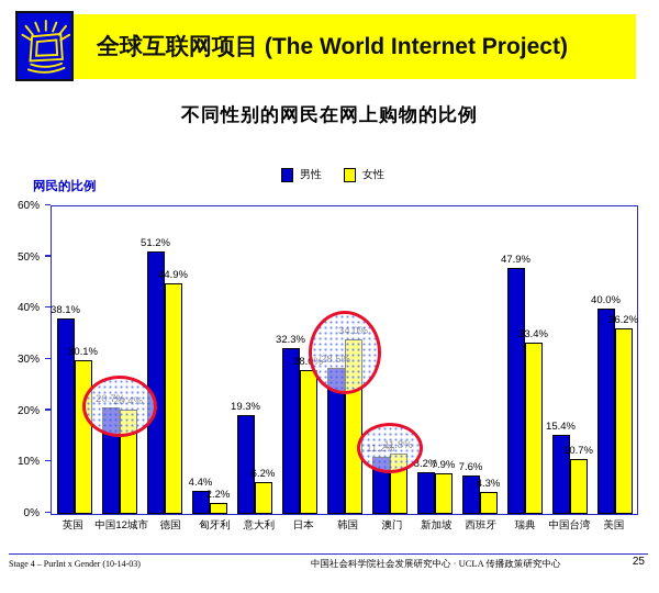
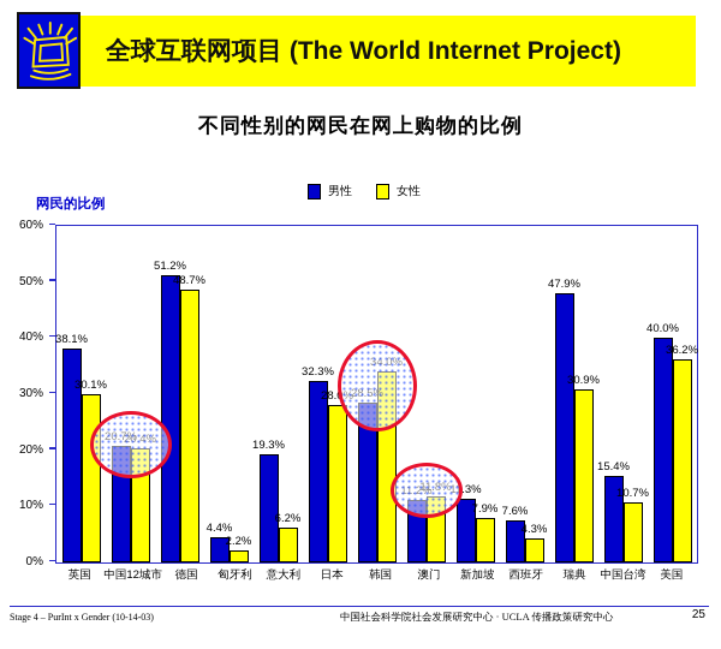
女性/德国: 44.9% -> 48.7%
男性/新加坡: 8.2% -> 11.3%
女性/瑞典: 33.4% -> 30.9%
